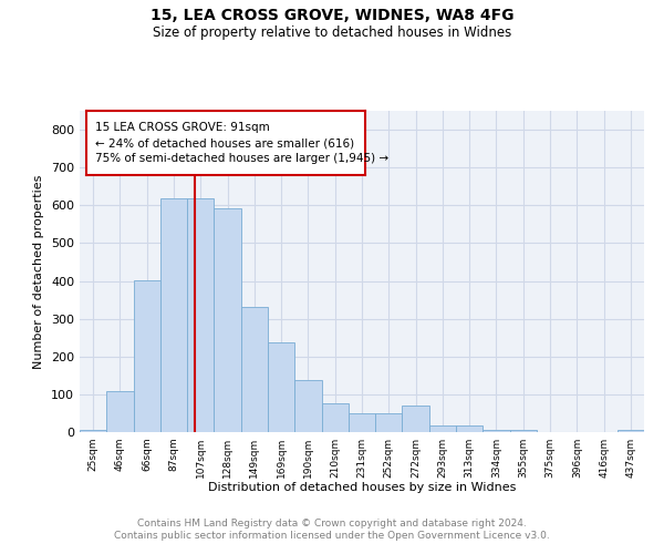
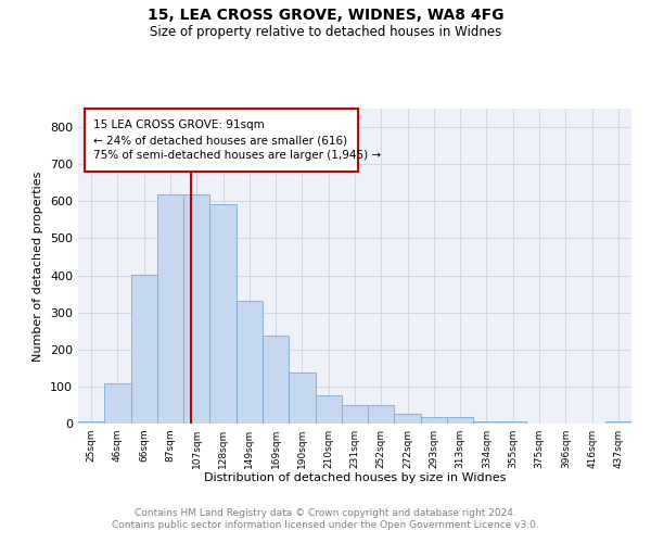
272sqm: 70 -> 25
